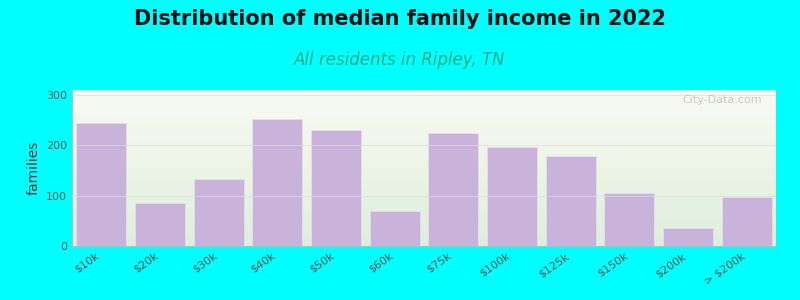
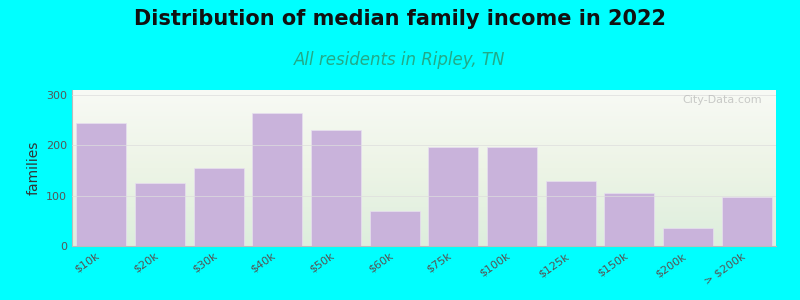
$20k: 86 -> 125
$30k: 134 -> 155
$40k: 252 -> 265
$75k: 224 -> 197
$125k: 178 -> 130
